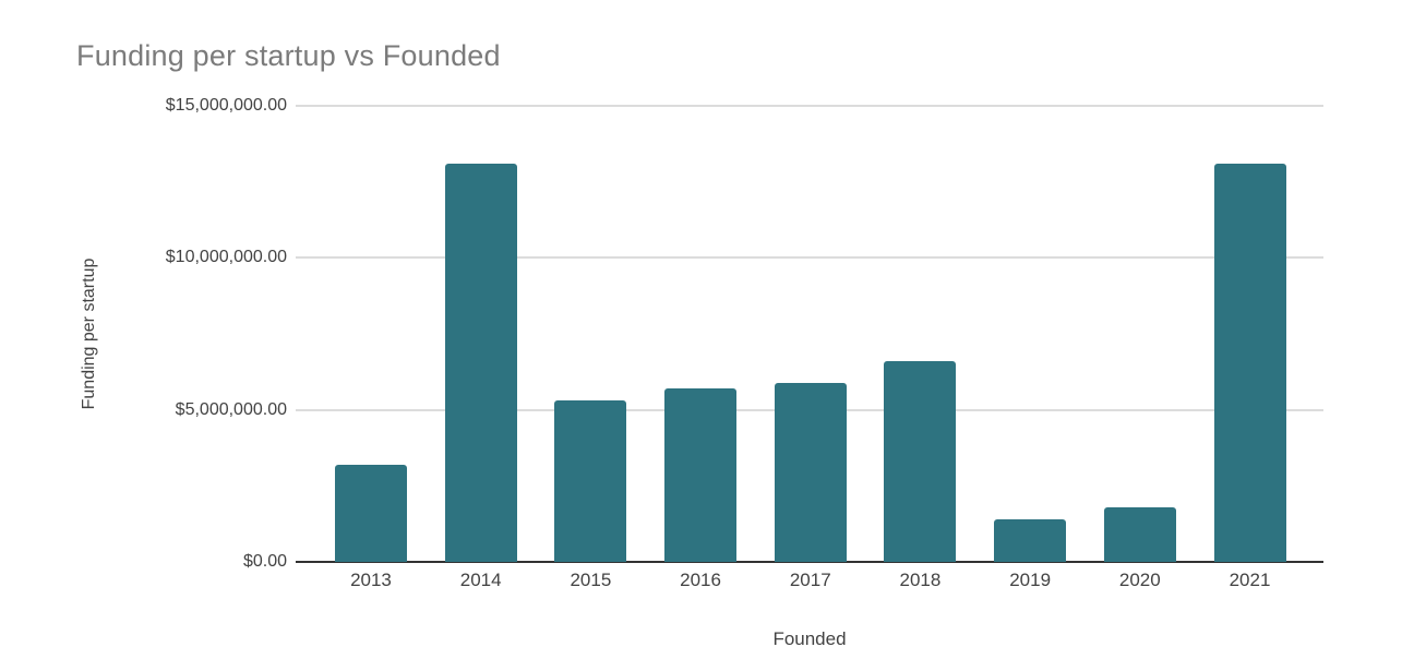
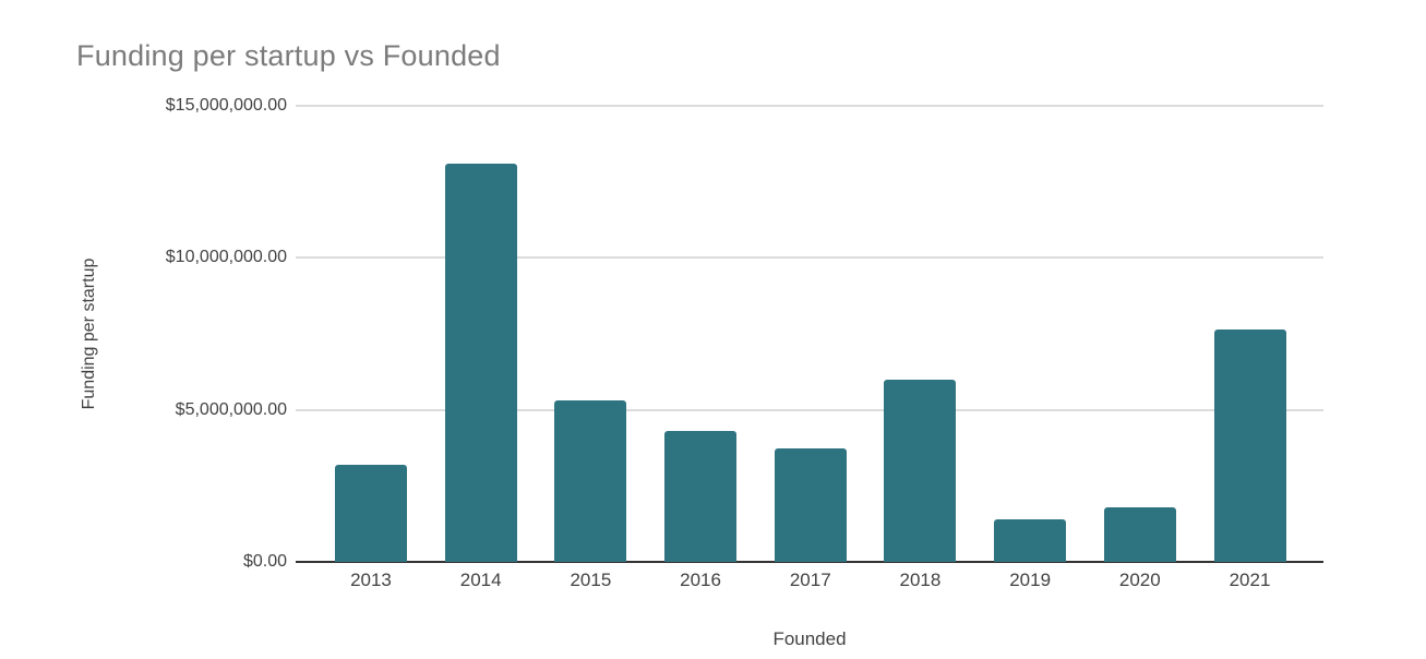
2016: $5700000 -> $4300000
2017: $5900000 -> $3800000
2018: $6600000 -> $6000000
2021: $13100000 -> $7600000
